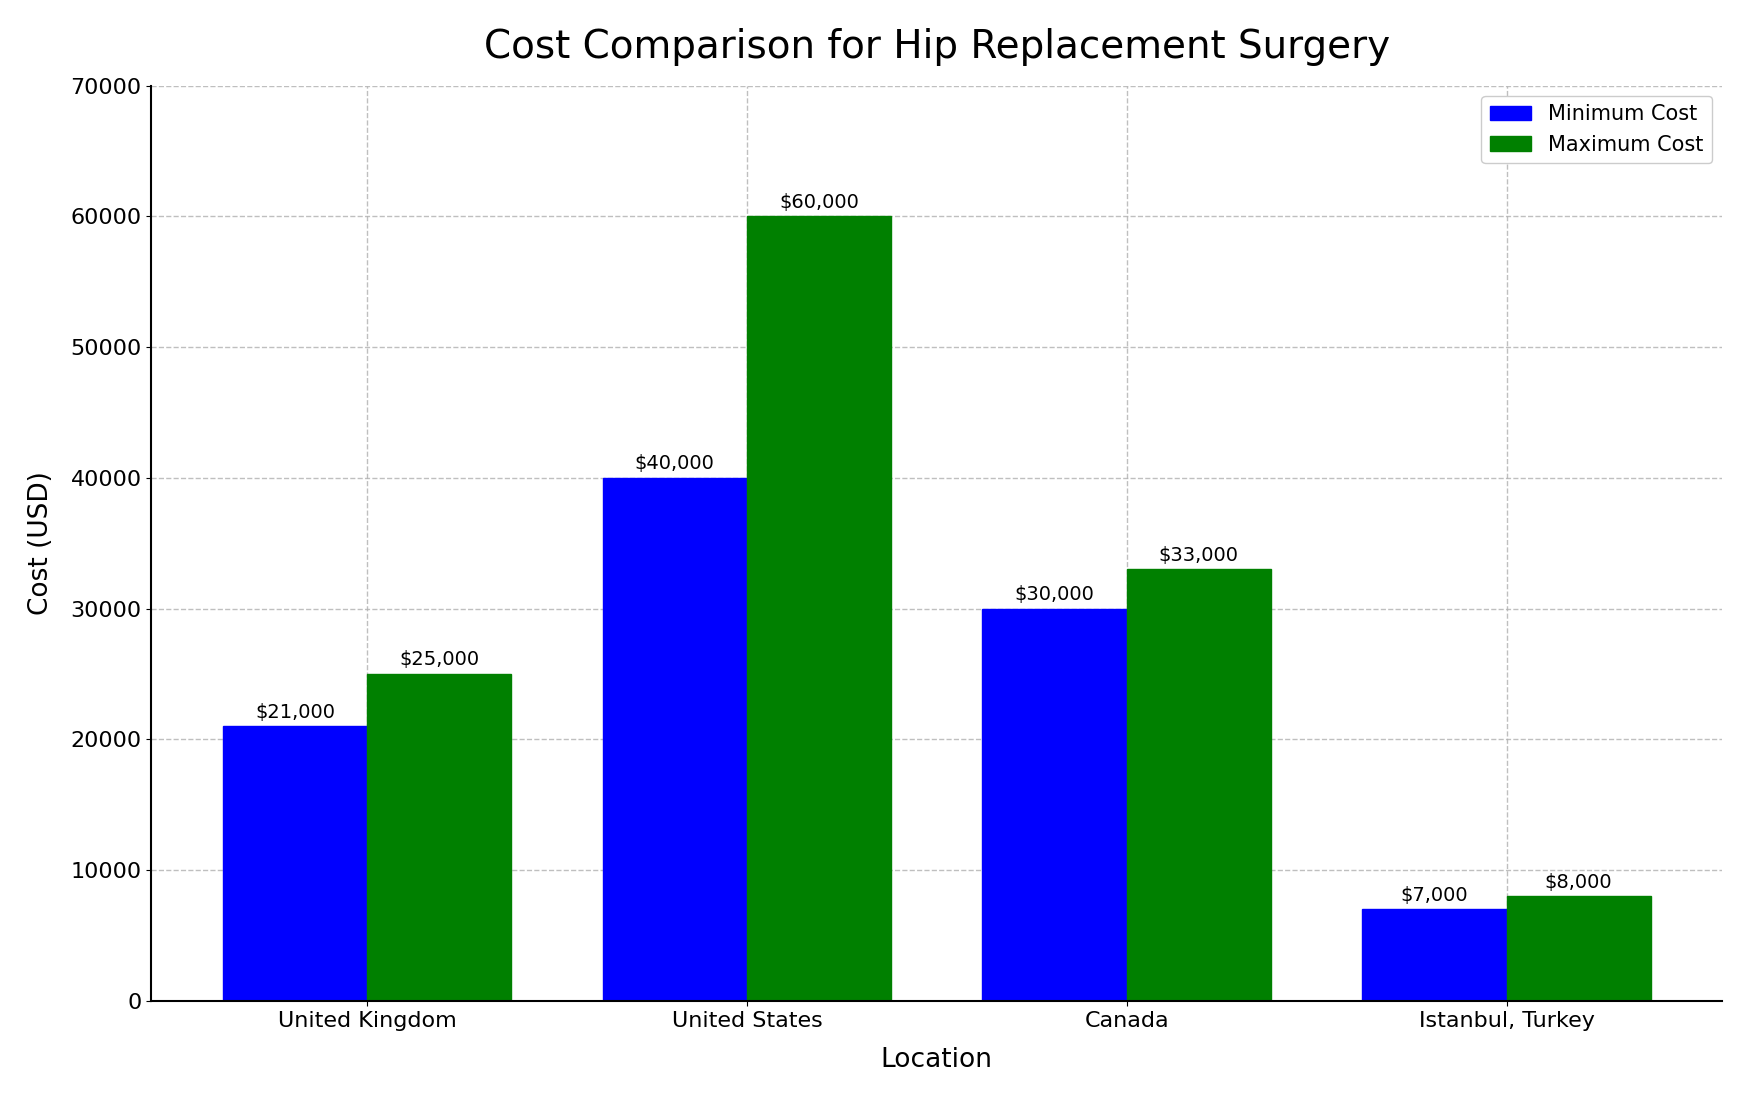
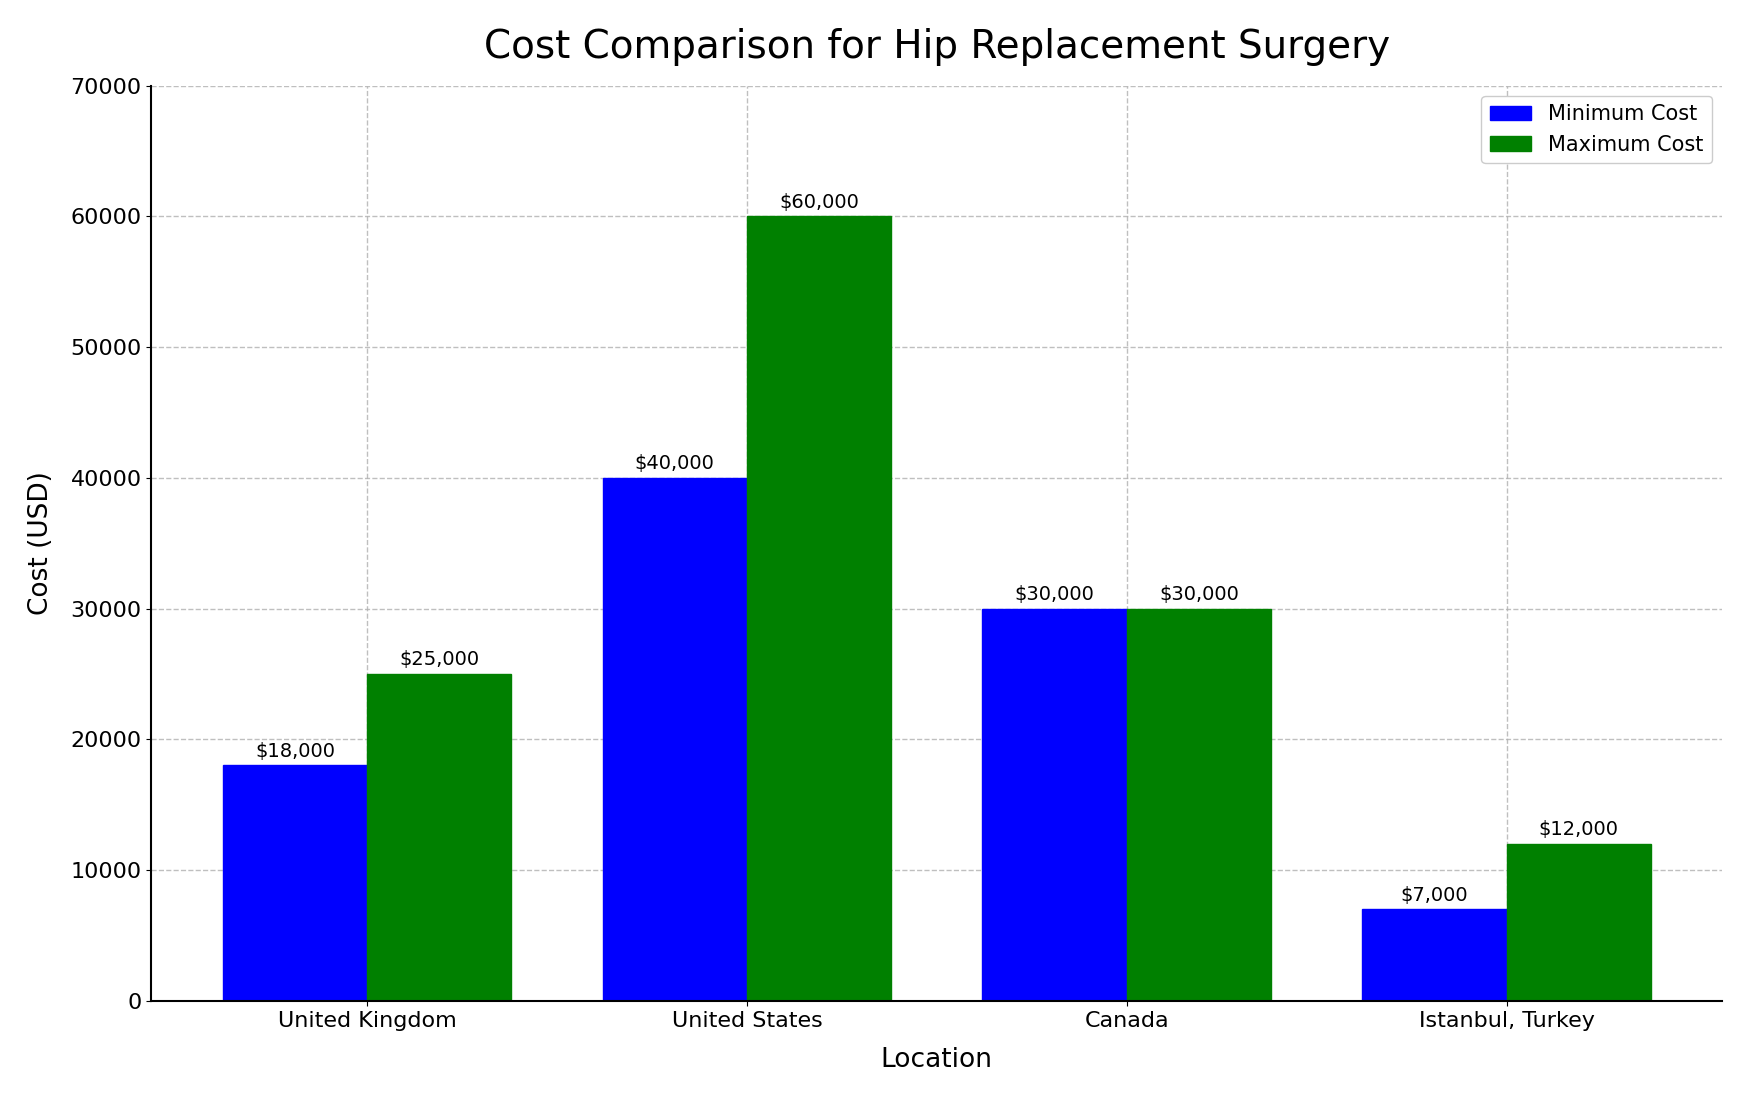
Minimum Cost/United Kingdom: $21,000 -> $18,000
Maximum Cost/Canada: $33,000 -> $30,000
Maximum Cost/Istanbul, Turkey: $8,000 -> $12,000
